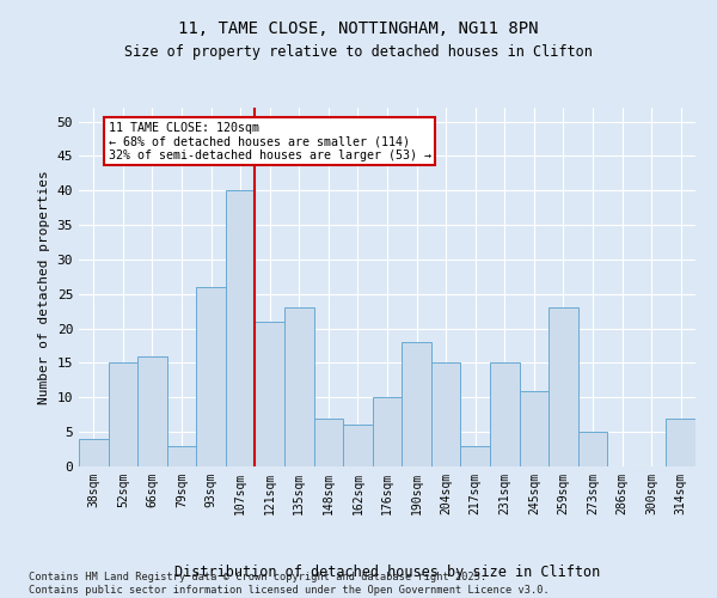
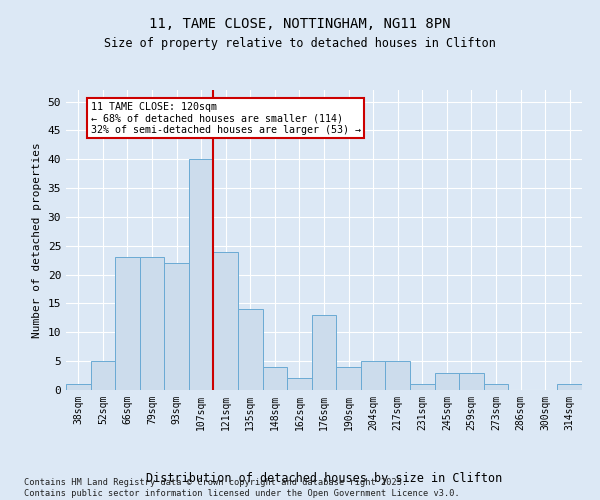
38sqm: 4 -> 1
52sqm: 15 -> 5
66sqm: 16 -> 23
79sqm: 3 -> 23
93sqm: 26 -> 22
121sqm: 21 -> 24
135sqm: 23 -> 14
148sqm: 7 -> 4
162sqm: 6 -> 2
176sqm: 10 -> 13
190sqm: 18 -> 4
204sqm: 15 -> 5
217sqm: 3 -> 5
231sqm: 15 -> 1
245sqm: 11 -> 3
259sqm: 23 -> 3
273sqm: 5 -> 1
314sqm: 7 -> 1
